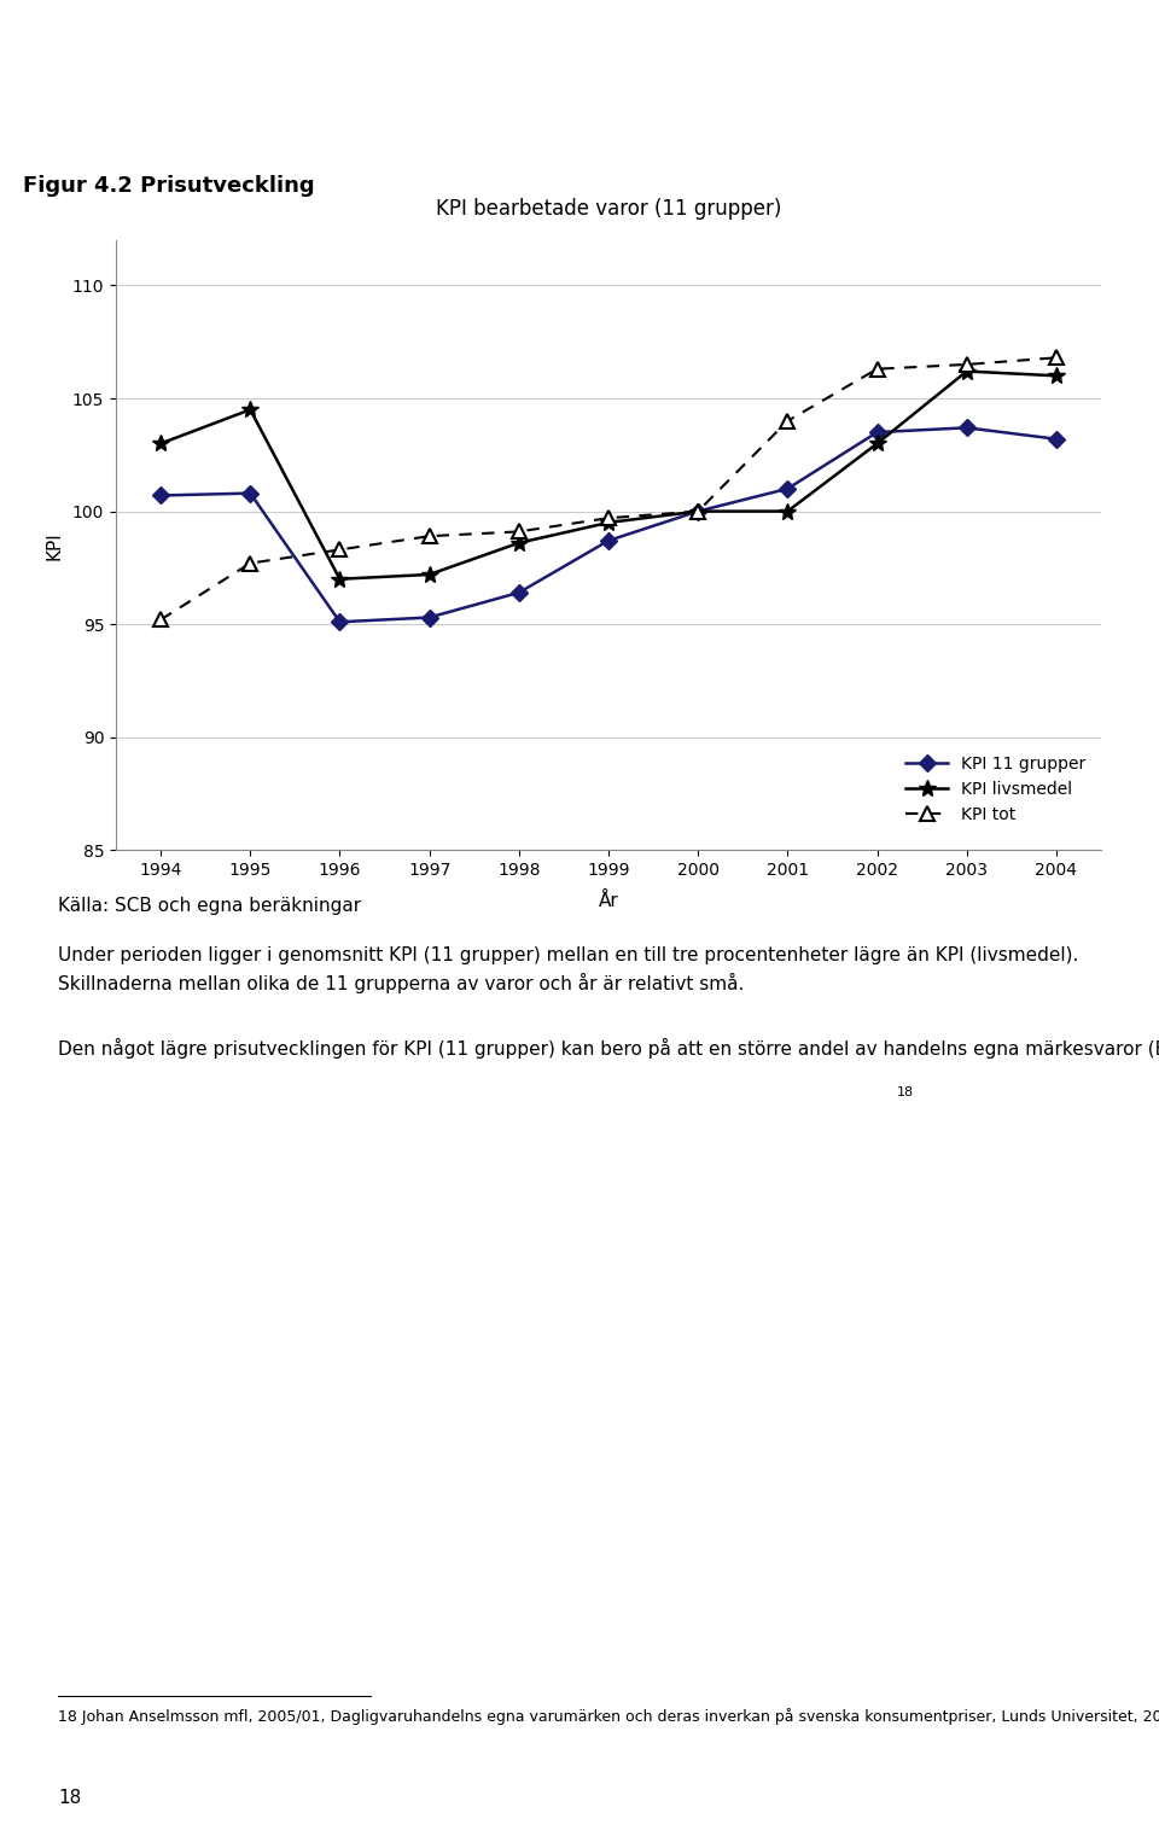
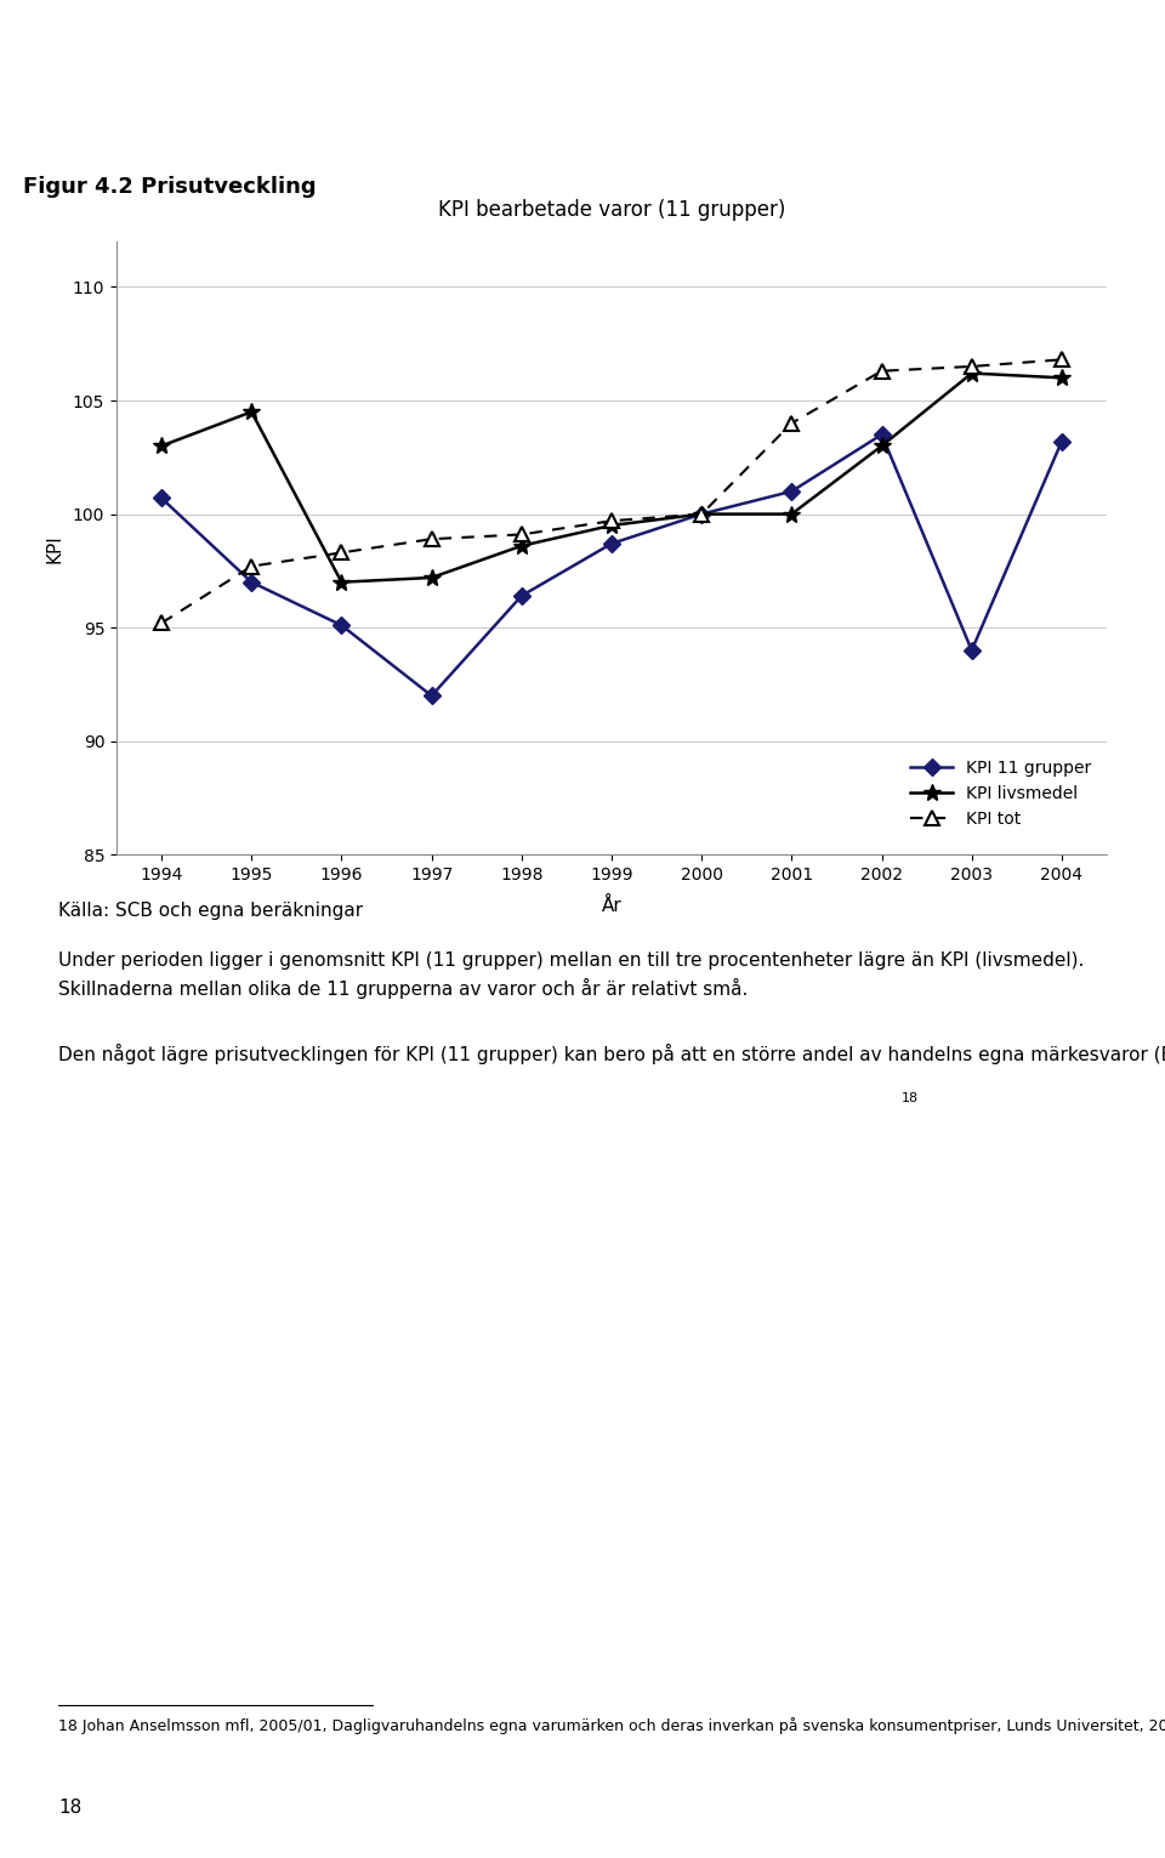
KPI 11 grupper/1995: 100.8 -> 97.0
KPI 11 grupper/1997: 95.3 -> 92.0
KPI 11 grupper/2003: 103.7 -> 94.0
